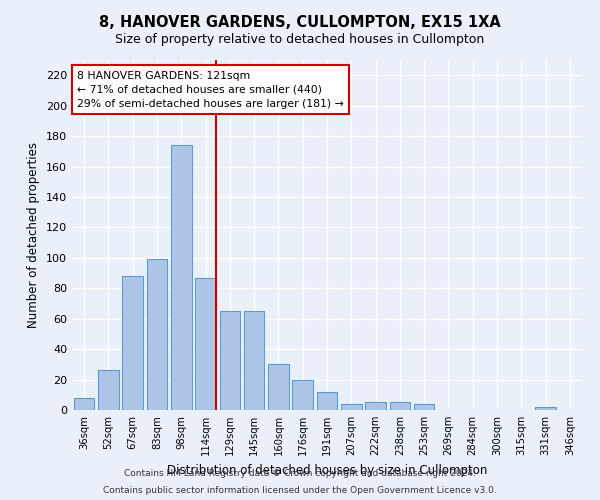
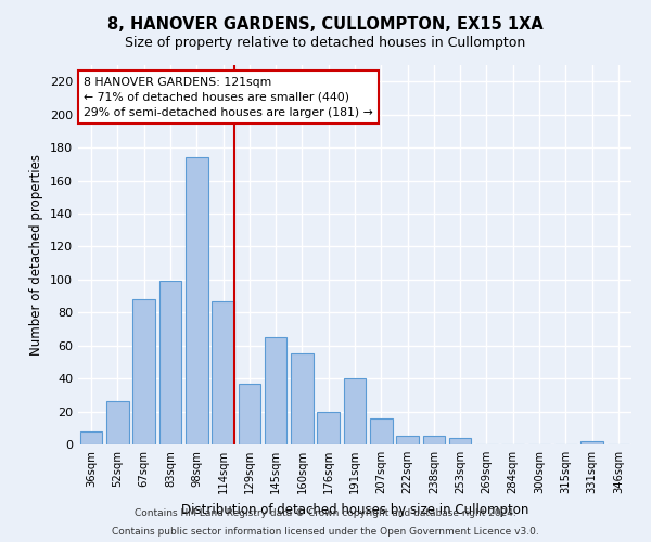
129sqm: 65 -> 37
160sqm: 30 -> 55
191sqm: 12 -> 40
207sqm: 4 -> 16
